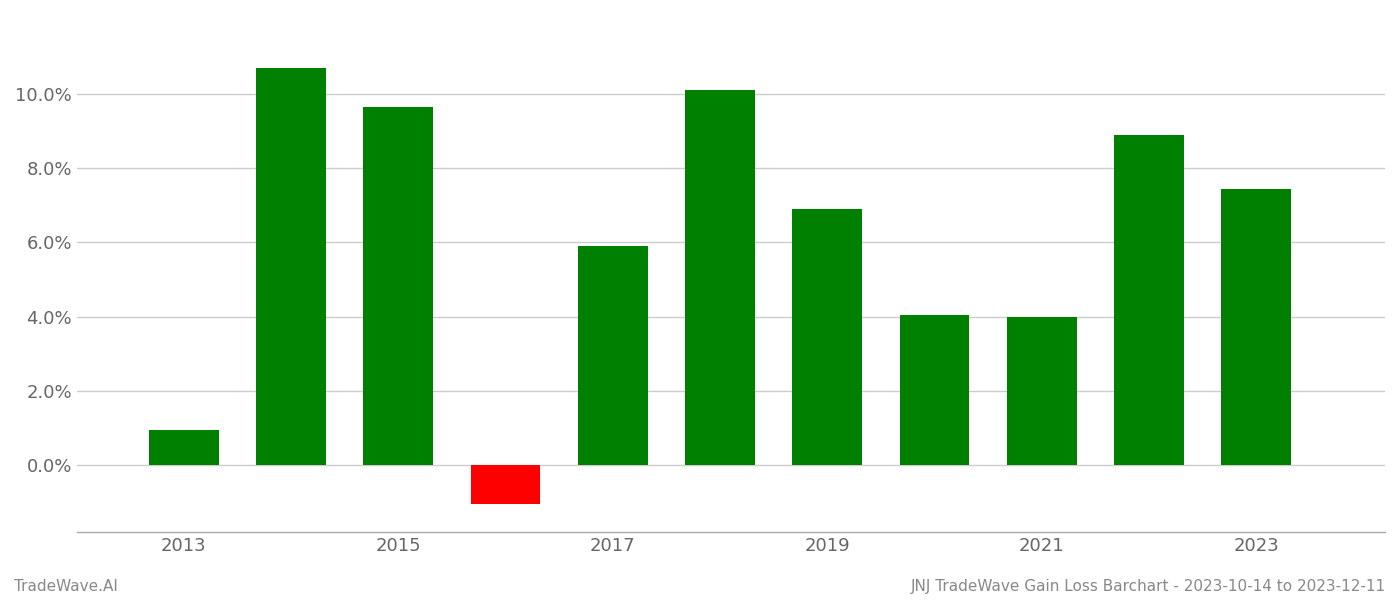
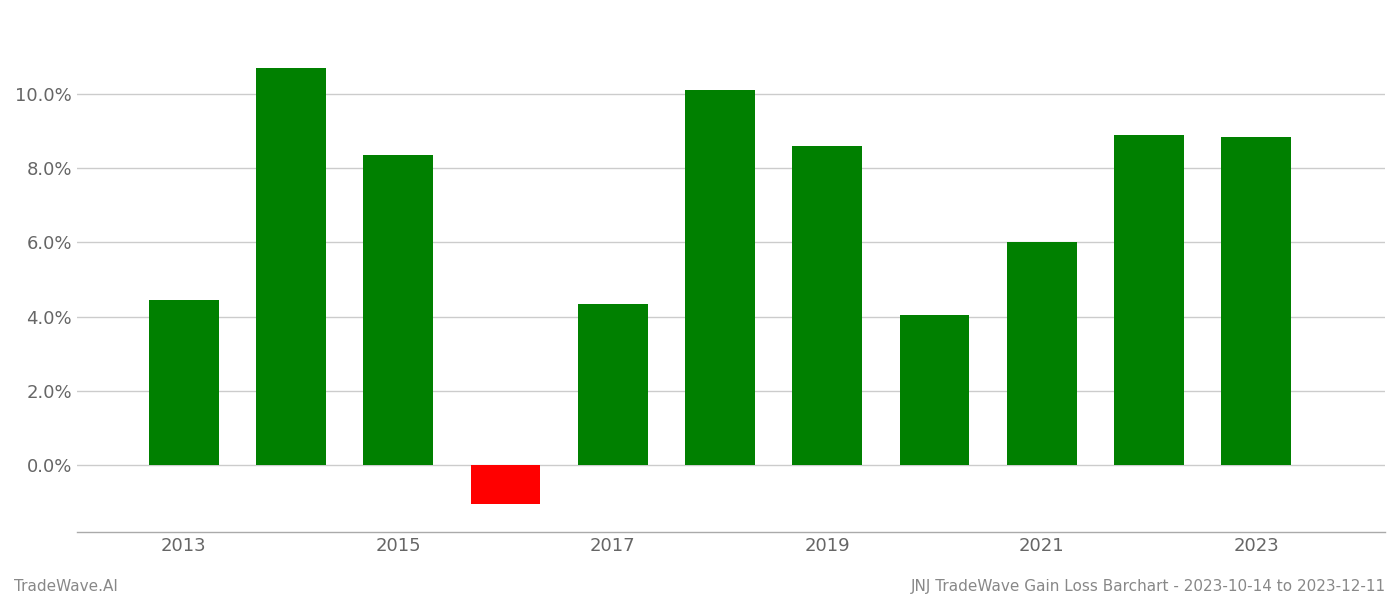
2013: 0.95% -> 4.45%
2015: 9.65% -> 8.35%
2017: 5.90% -> 4.35%
2019: 6.90% -> 8.60%
2021: 4.00% -> 6.00%
2023: 7.45% -> 8.85%
